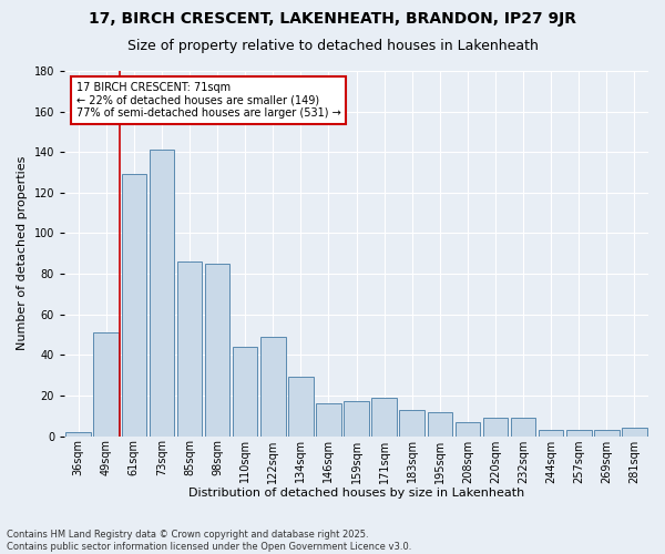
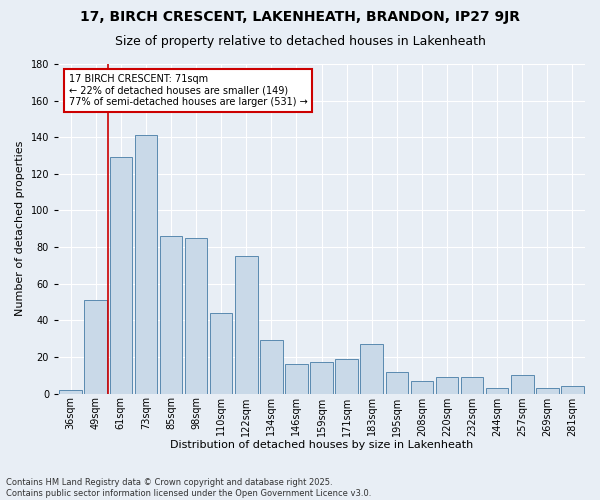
122sqm: 49 -> 75
183sqm: 13 -> 27
257sqm: 3 -> 10
